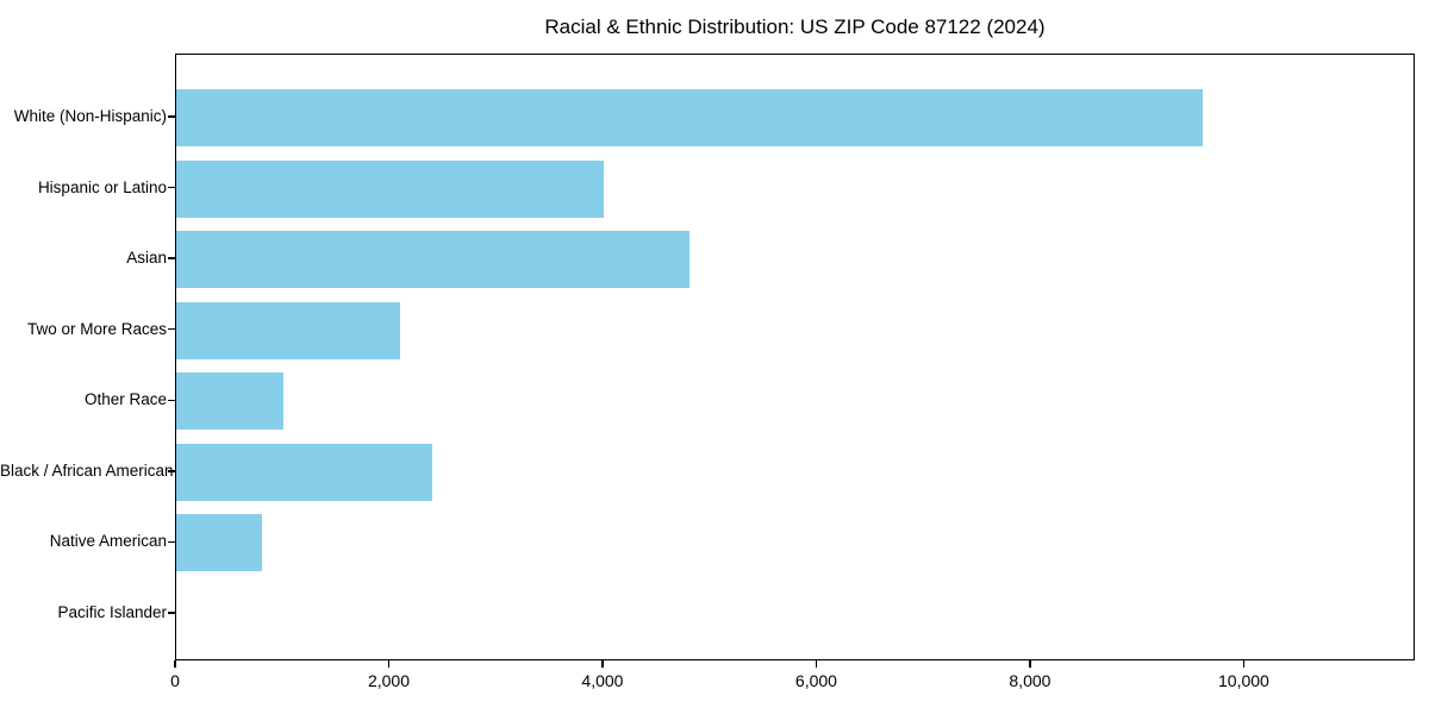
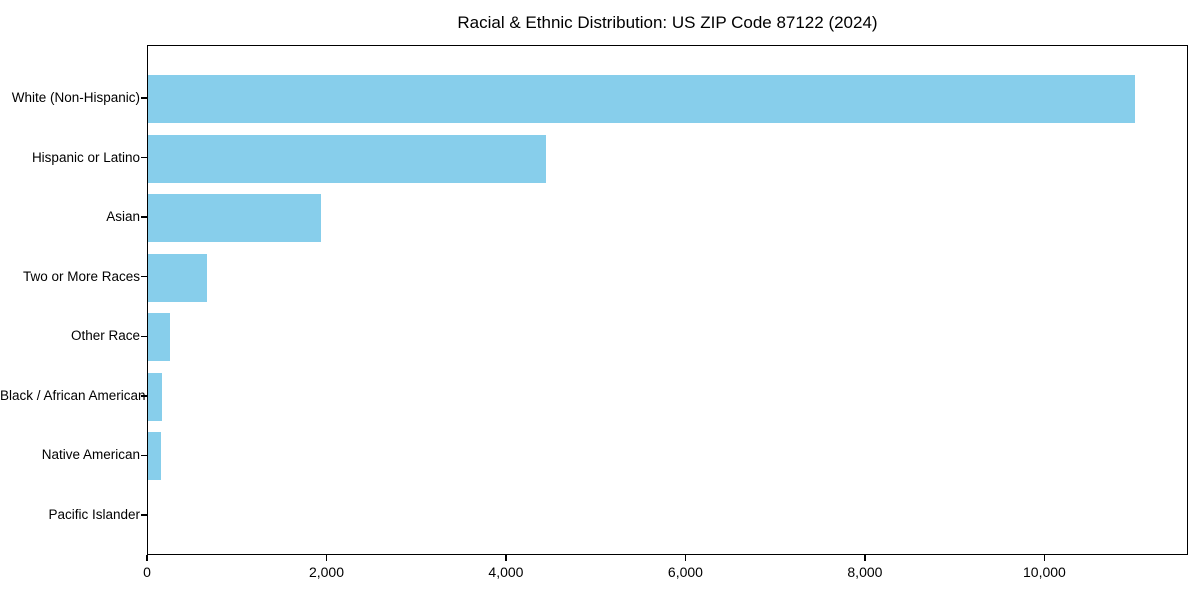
White (Non-Hispanic): 9600 -> 11000
Hispanic or Latino: 4000 -> 4400
Asian: 4800 -> 1900
Two or More Races: 2100 -> 700
Other Race: 1000 -> 200
Black / African American: 2400 -> 200
Native American: 800 -> 200
